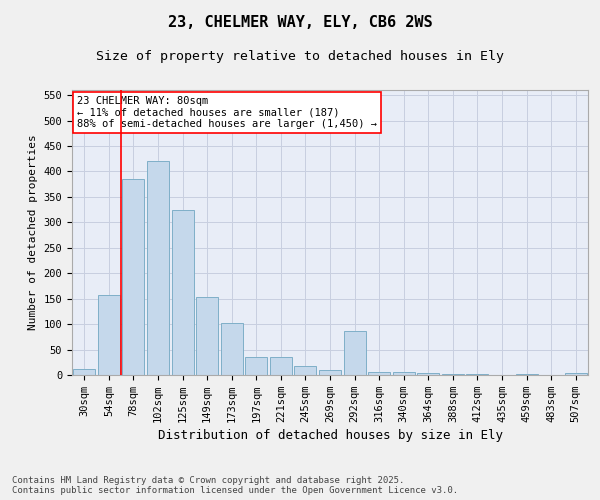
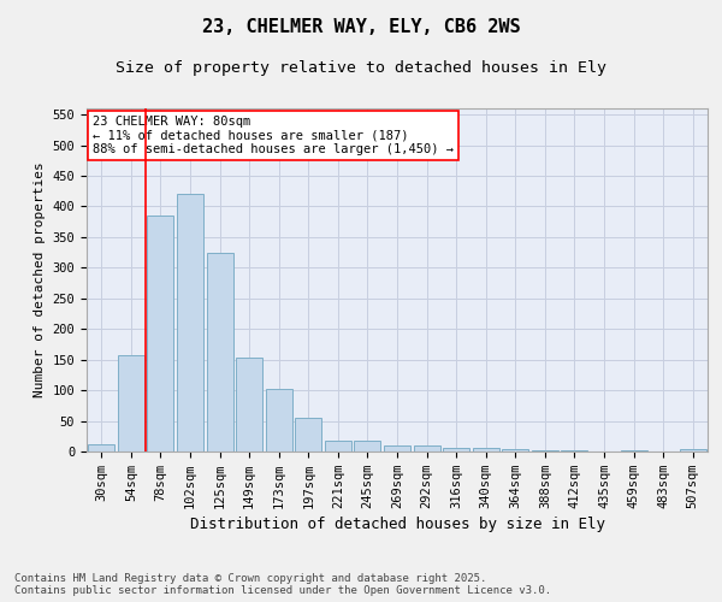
197sqm: 36 -> 55
221sqm: 36 -> 18
292sqm: 86 -> 10
